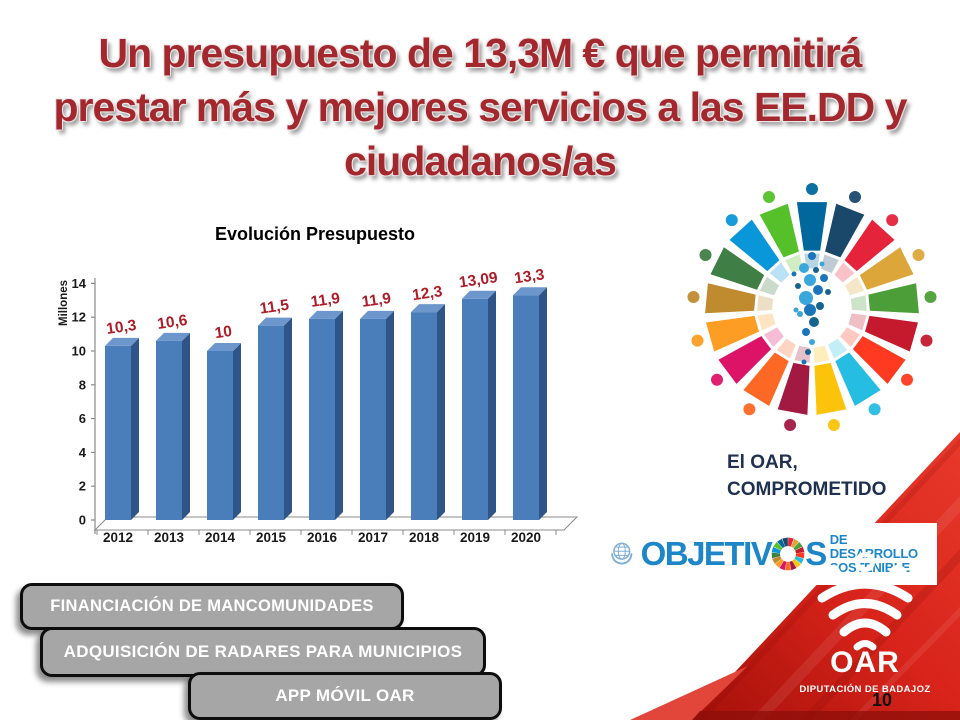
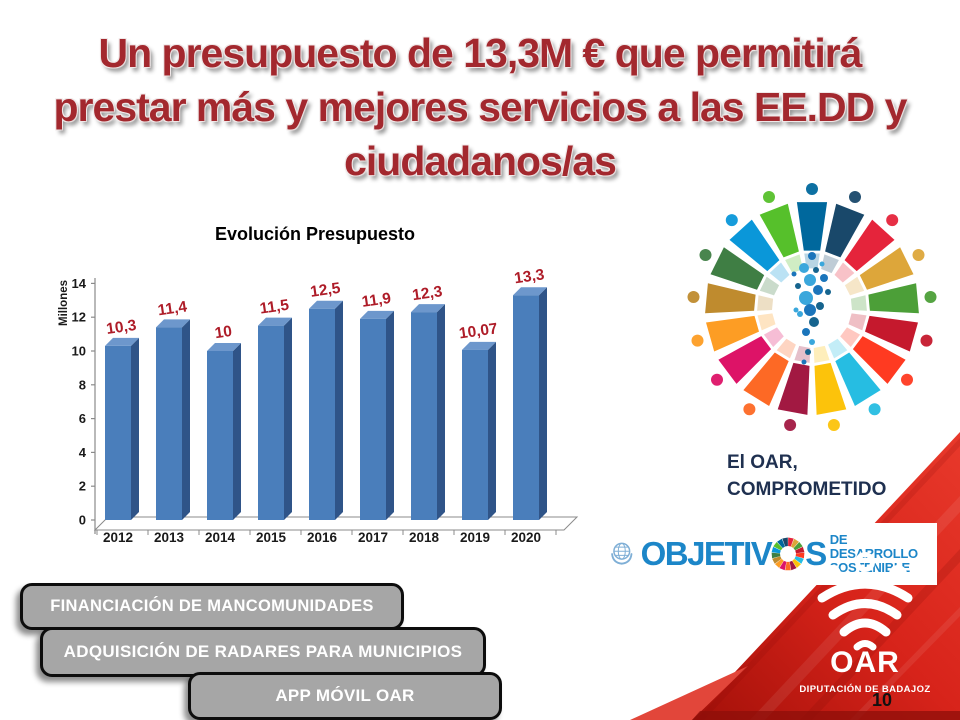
2013: 10,6 -> 11,4
2016: 11,9 -> 12,5
2019: 13,09 -> 10,07
